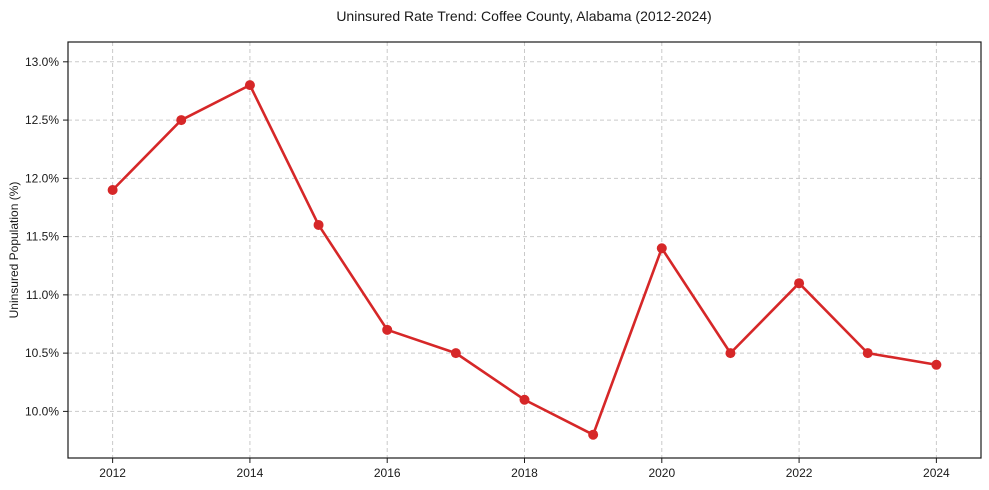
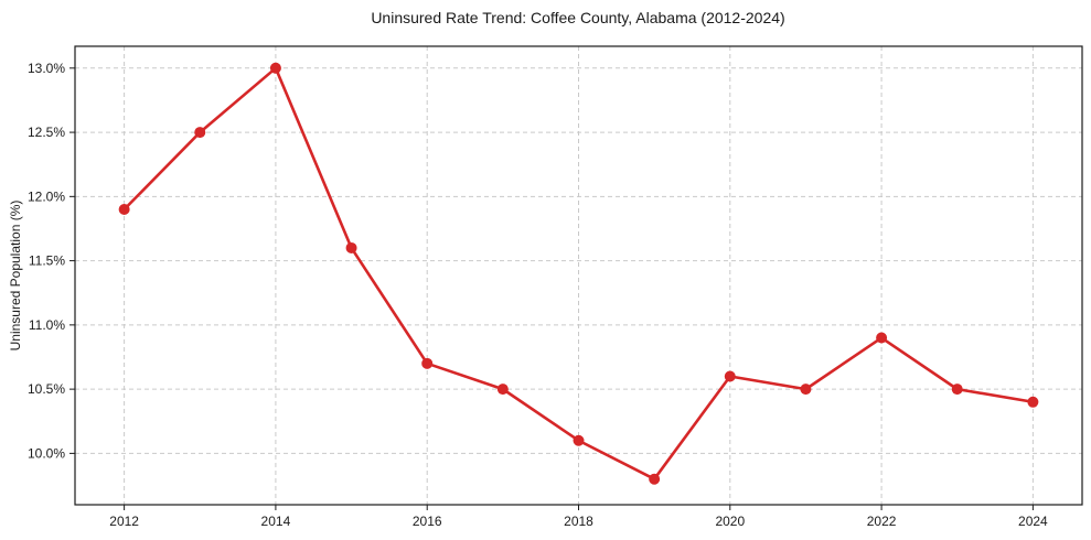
2014: 12.8% -> 13.0%
2020: 11.4% -> 10.6%
2022: 11.1% -> 10.9%
